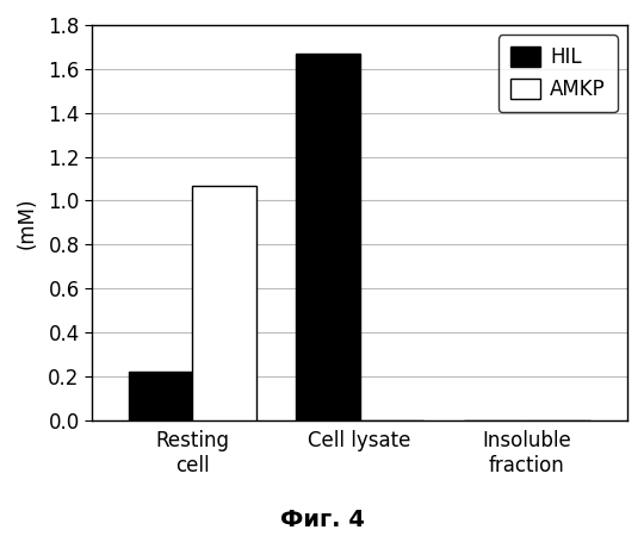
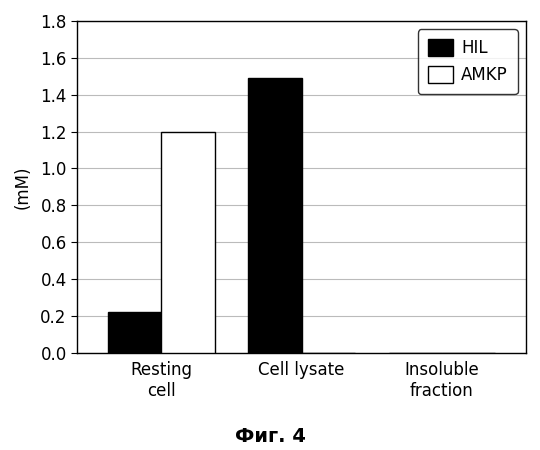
AMKP/Resting cell: 1.07 -> 1.20
HIL/Cell lysate: 1.67 -> 1.49
